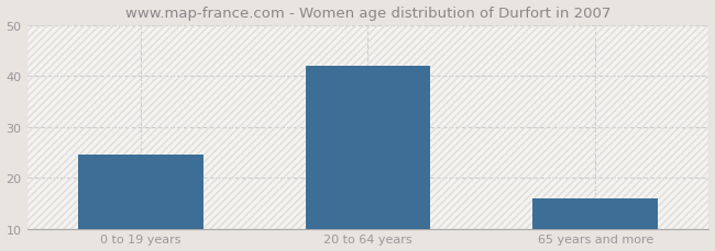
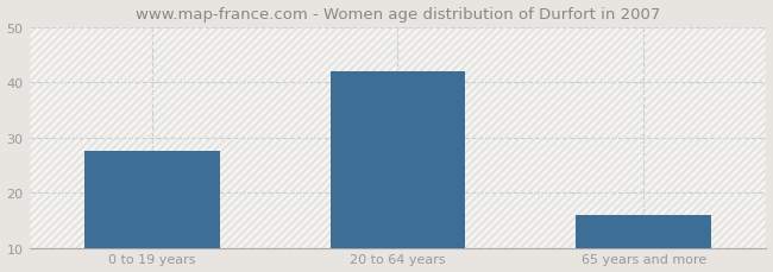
0 to 19 years: 24.5 -> 27.5
